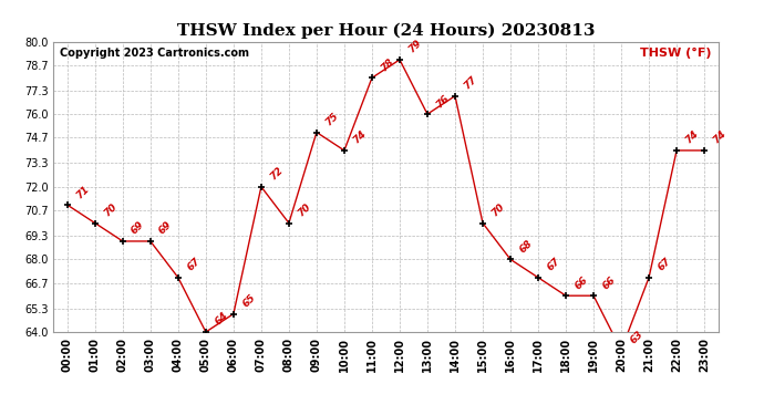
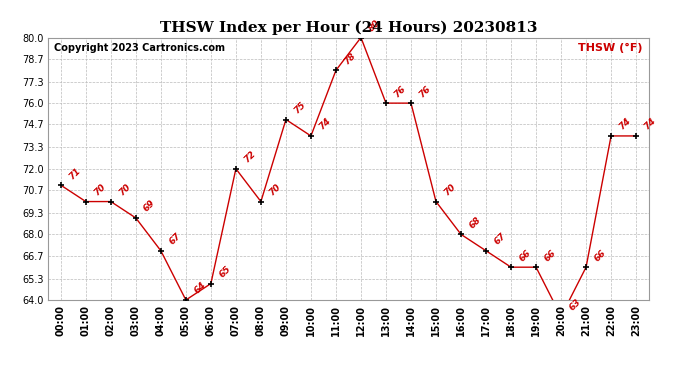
02:00: 69 -> 70
12:00: 79 -> 80
14:00: 77 -> 76
21:00: 67 -> 66
